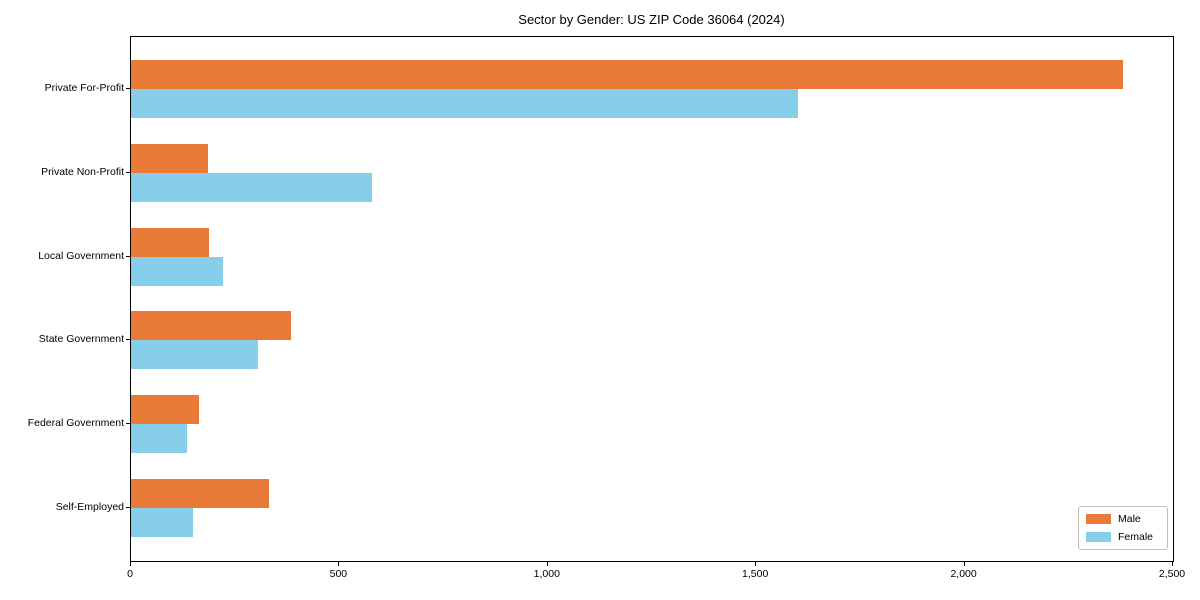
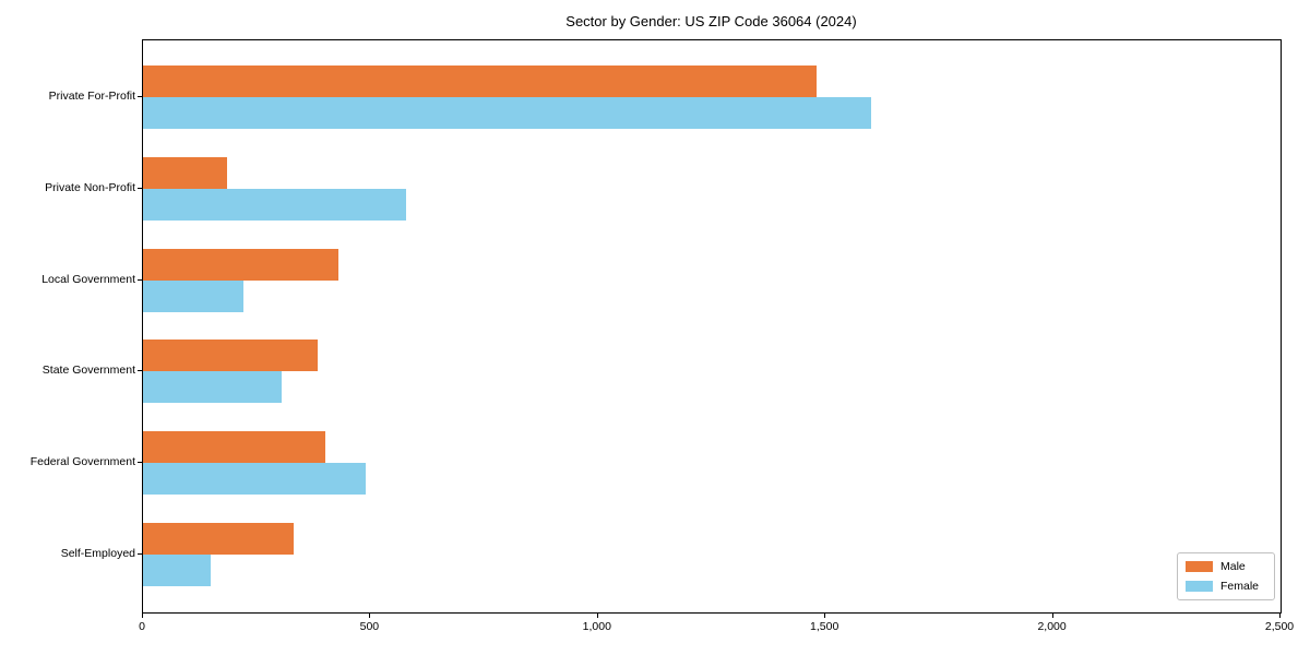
Male/Private For-Profit: 2380 -> 1480
Male/Local Government: 190 -> 430
Male/Federal Government: 160 -> 400
Female/Federal Government: 130 -> 490
